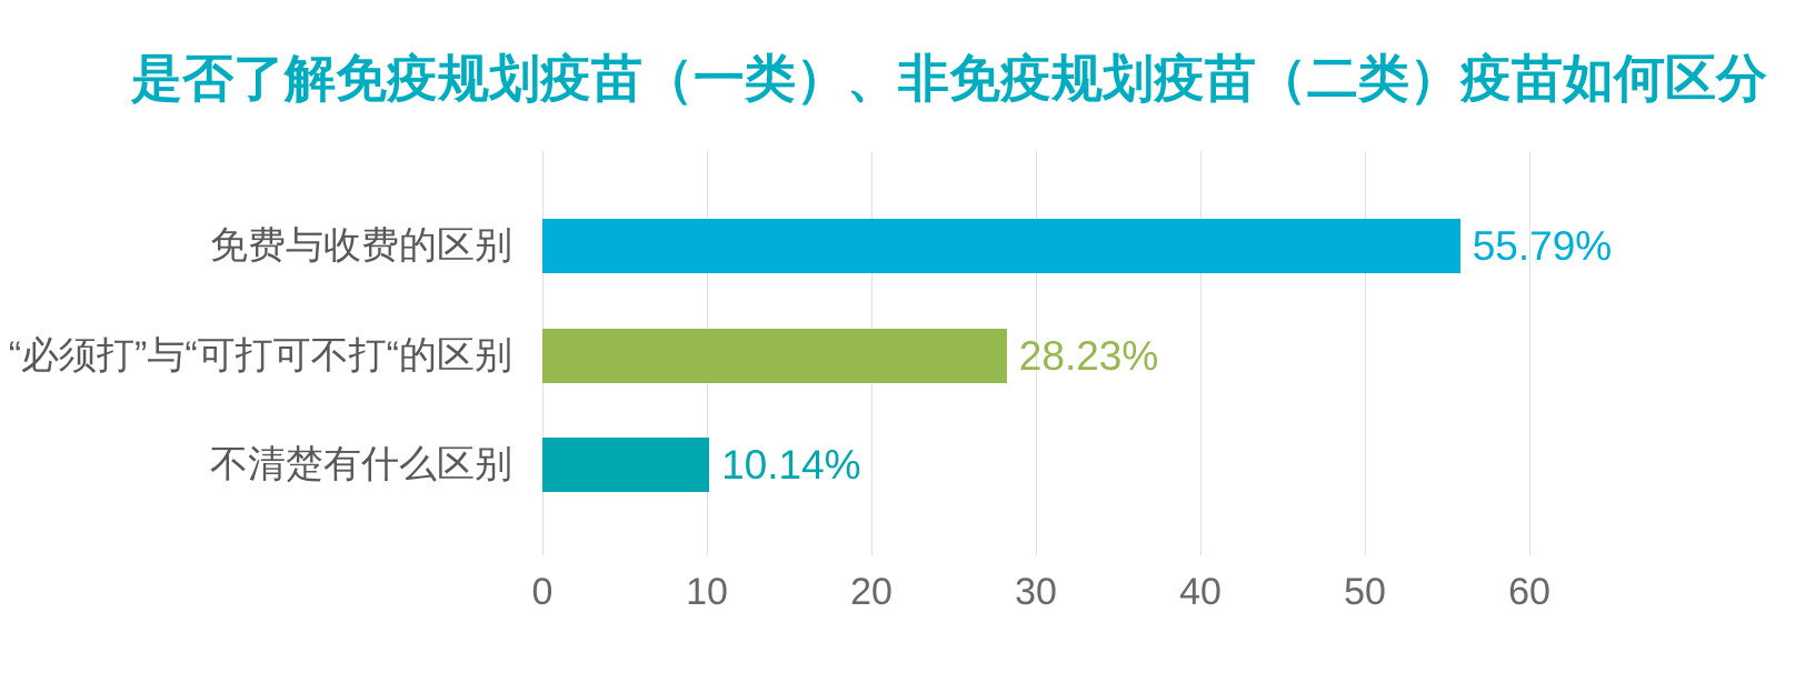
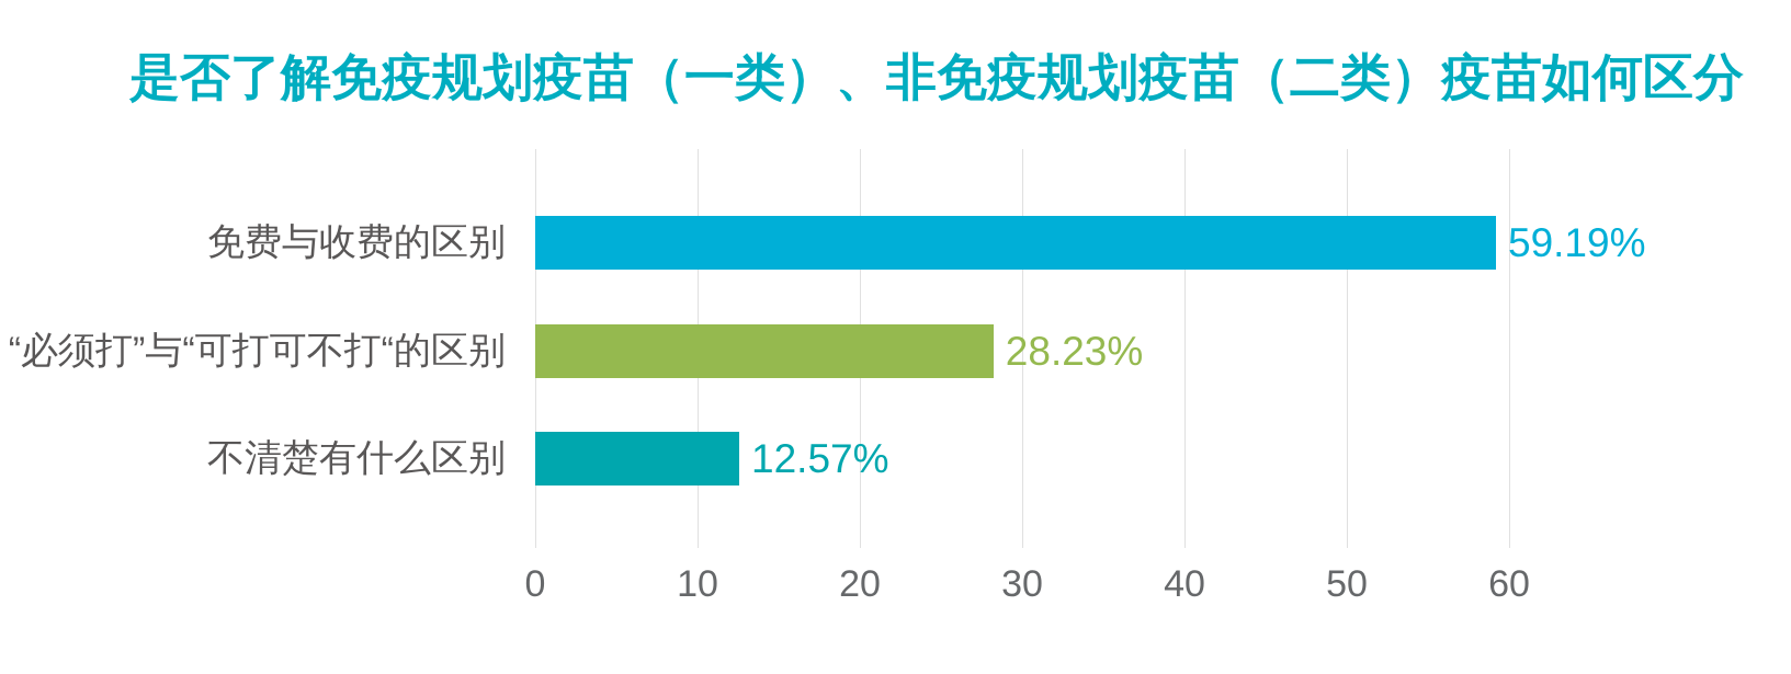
免费与收费的区别: 55.79% -> 59.19%
不清楚有什么区别: 10.14% -> 12.57%
